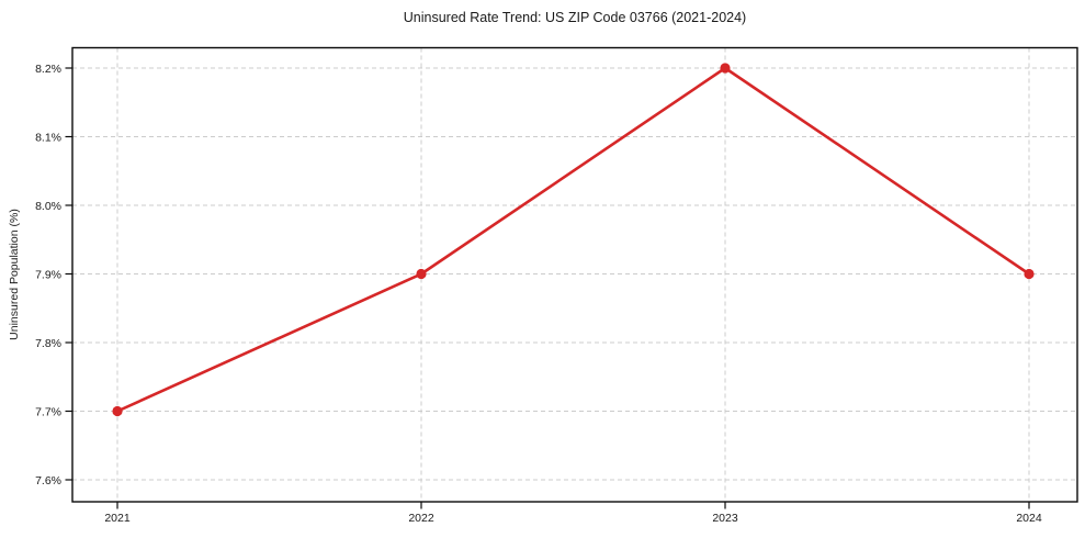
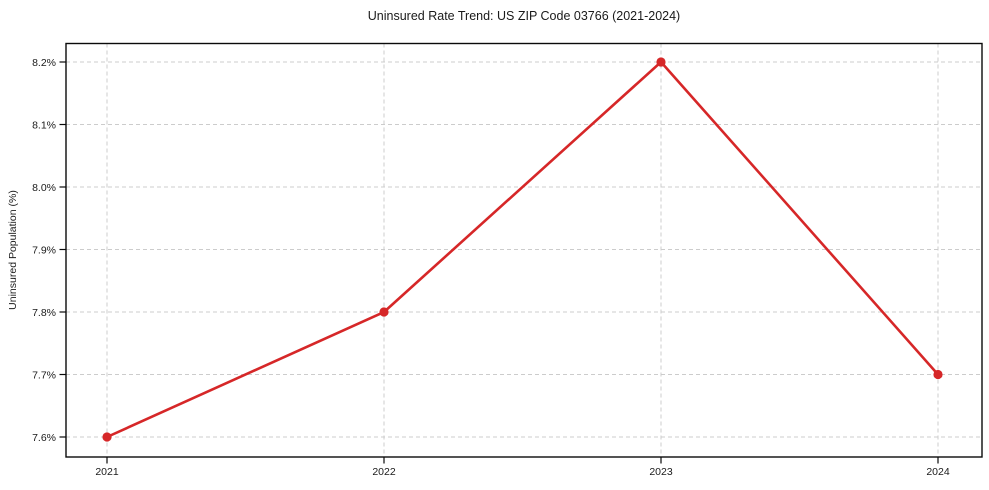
2021: 7.7% -> 7.6%
2022: 7.9% -> 7.8%
2024: 7.9% -> 7.7%
